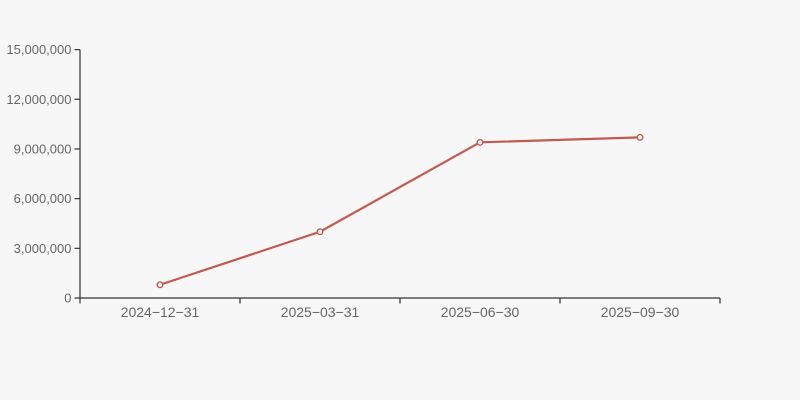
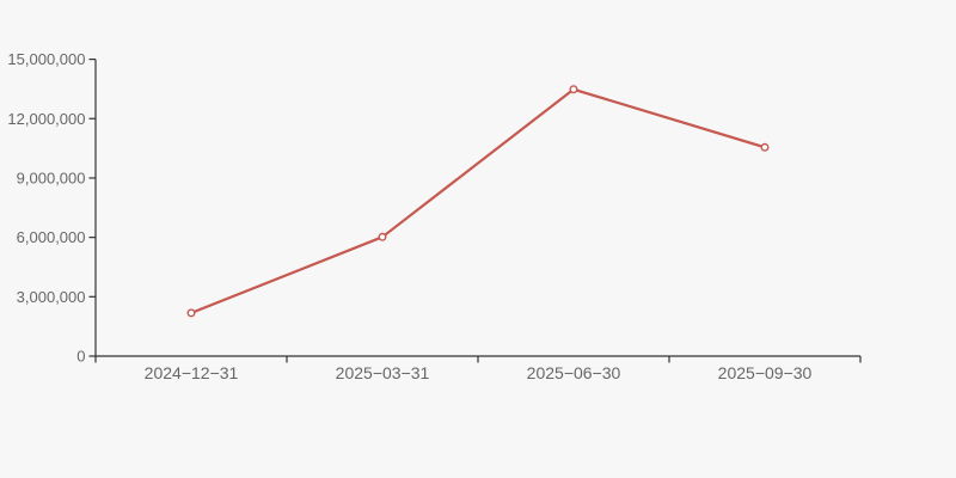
2024−12−31: 800000 -> 2200000
2025−03−31: 4000000 -> 6000000
2025−06−30: 9400000 -> 13500000
2025−09−30: 9700000 -> 10600000
